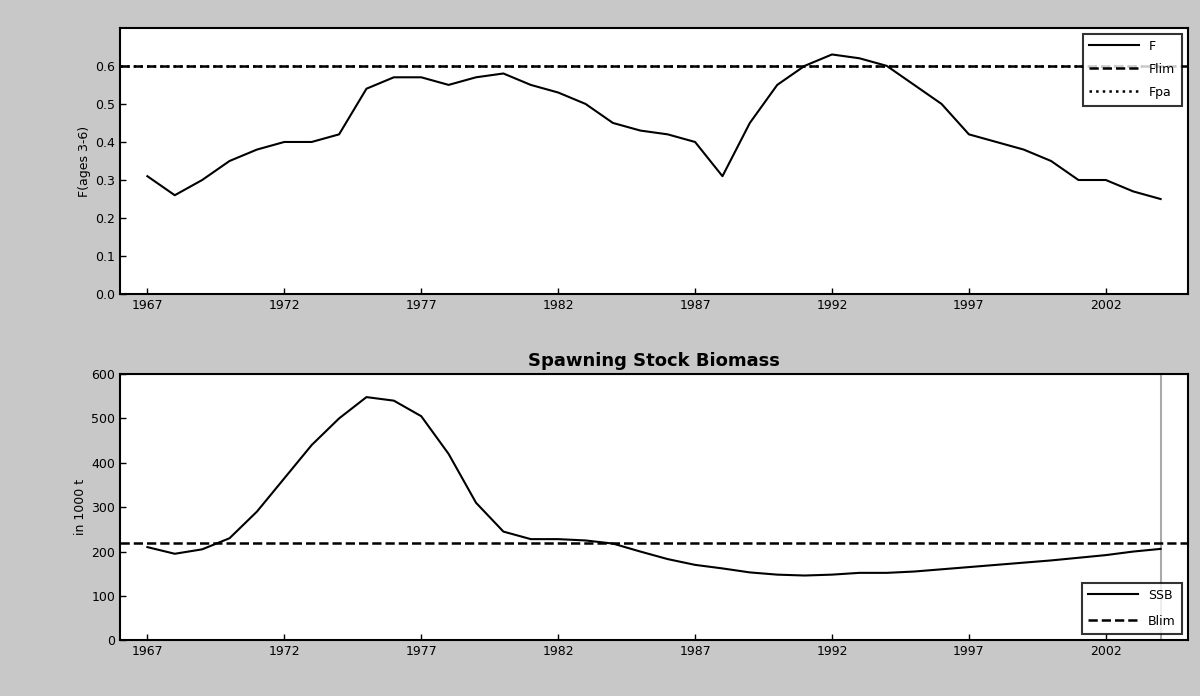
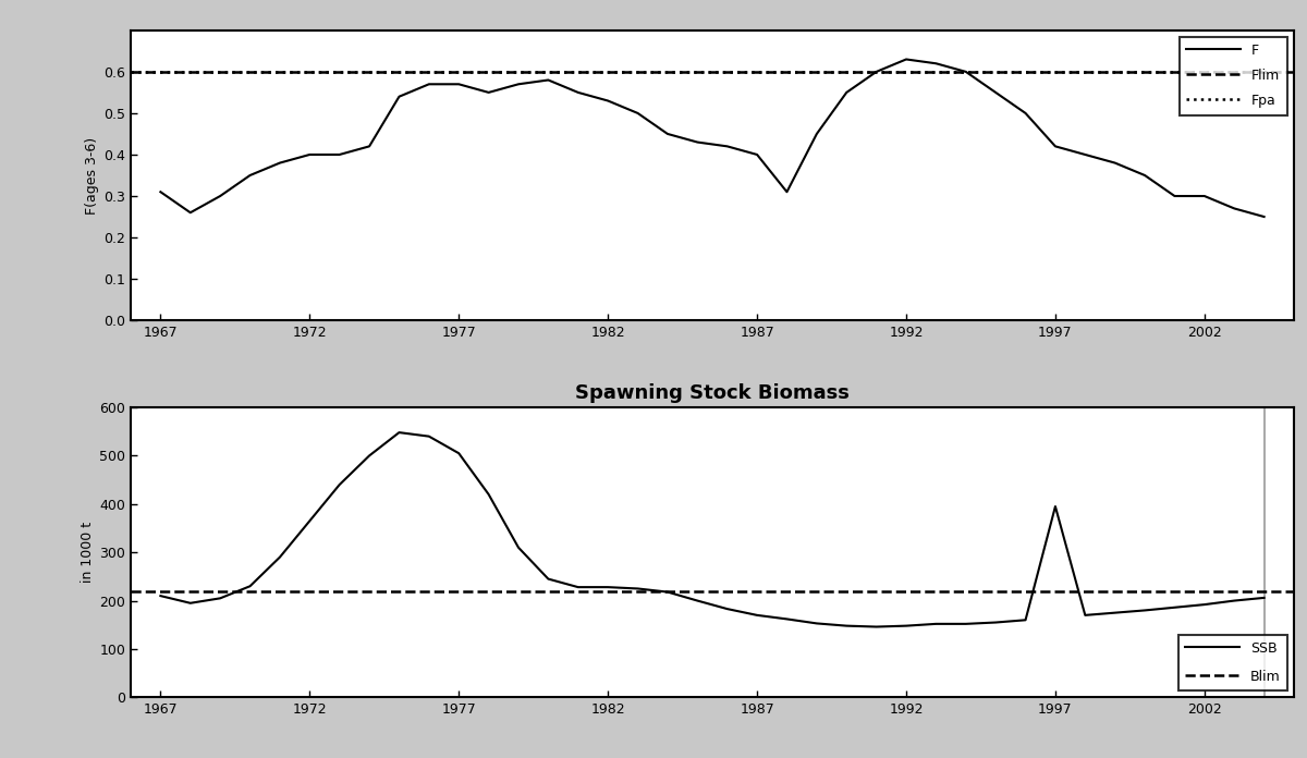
Spawning Stock Biomass/1997: 165 -> 395
